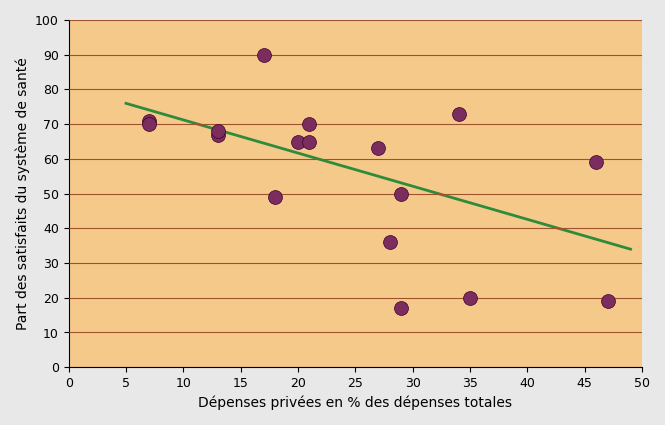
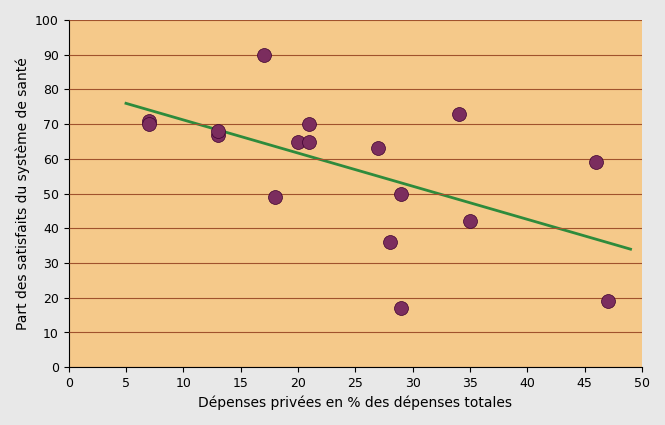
35: 20 -> 42
